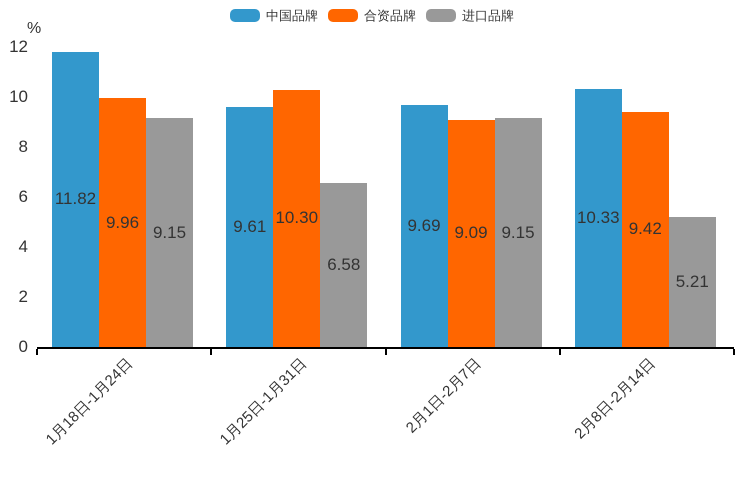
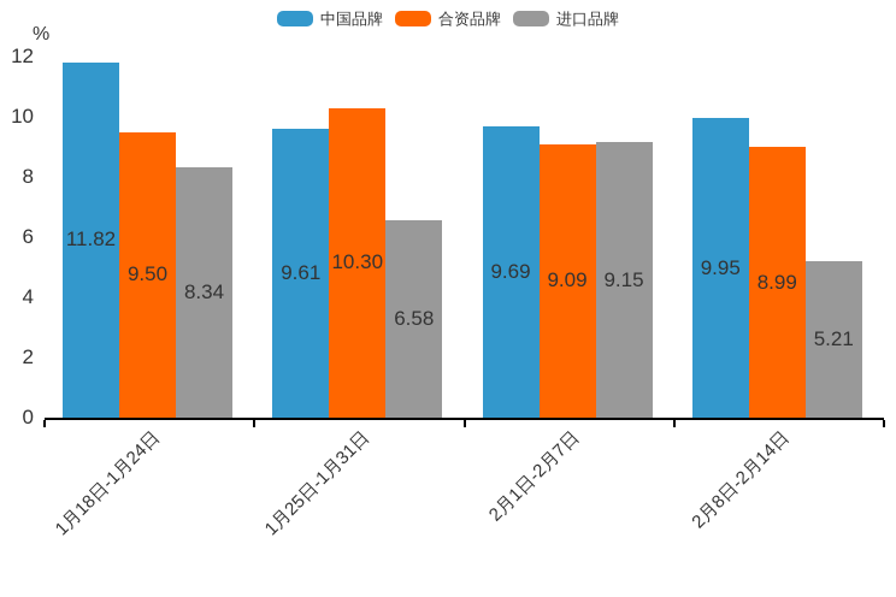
合资品牌/1月18日-1月24日: 9.96 -> 9.50
进口品牌/1月18日-1月24日: 9.15 -> 8.34
中国品牌/2月8日-2月14日: 10.33 -> 9.95
合资品牌/2月8日-2月14日: 9.42 -> 8.99
